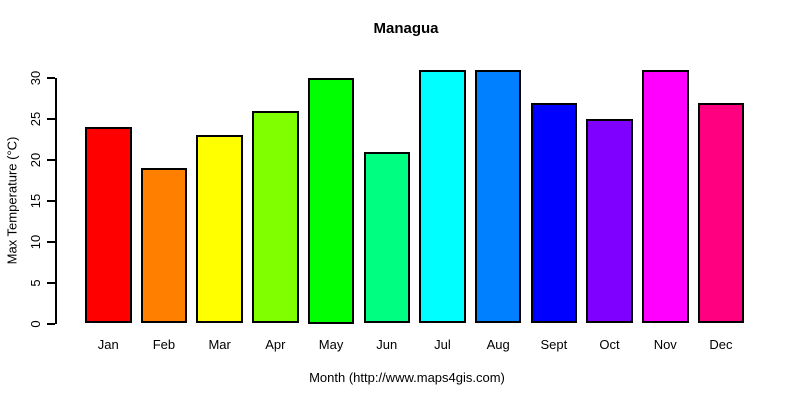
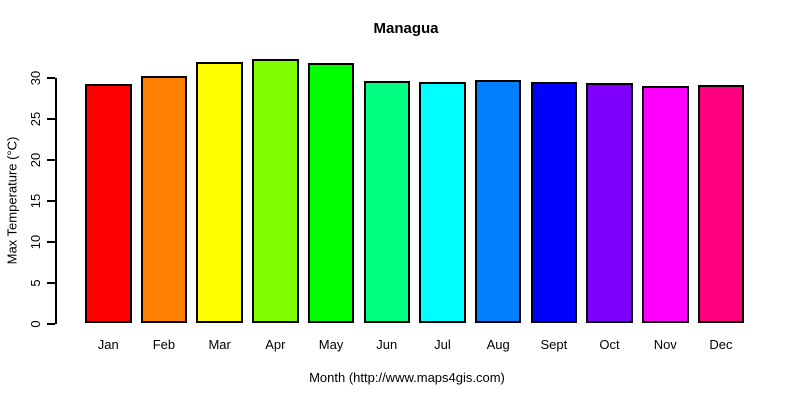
Jan: 24 -> 29
Feb: 19 -> 30
Mar: 23 -> 32
Apr: 26 -> 32
May: 30 -> 32
Jun: 21 -> 30
Jul: 31 -> 30
Aug: 31 -> 30
Sept: 27 -> 30
Oct: 25 -> 29
Nov: 31 -> 29
Dec: 27 -> 29
